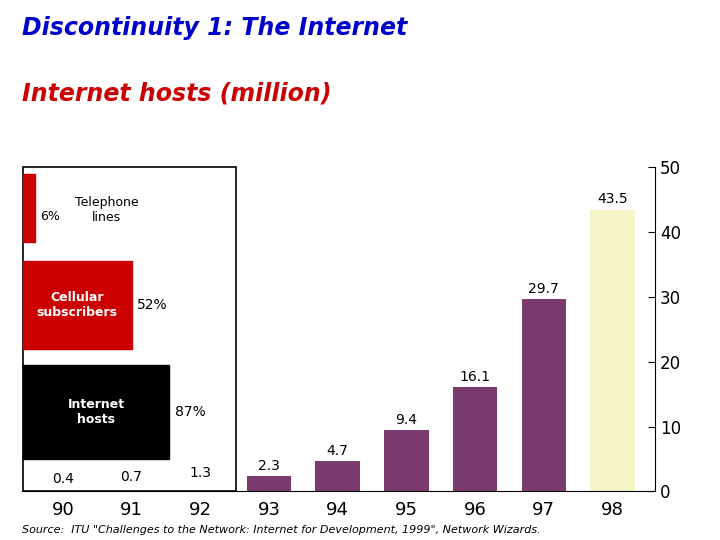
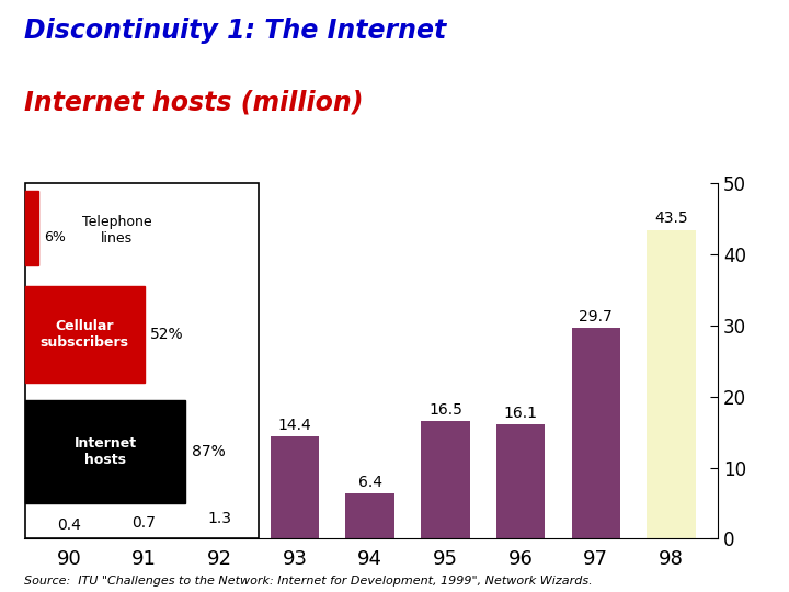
93: 2.3 -> 14.4
94: 4.7 -> 6.4
95: 9.4 -> 16.5
